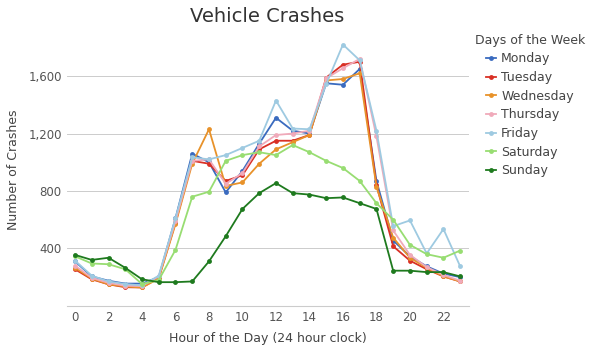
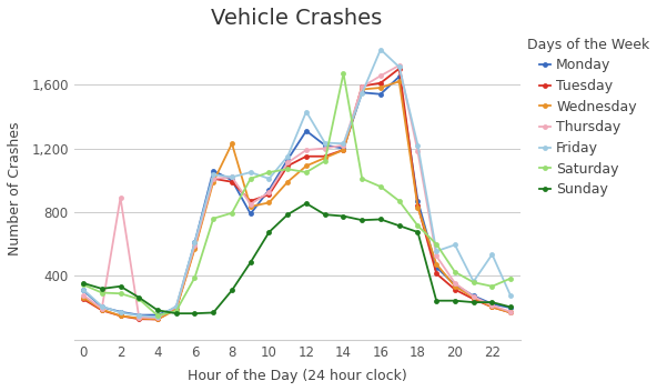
Thursday/2: 160 -> 890
Friday/10: 1,100 -> 1,010
Saturday/14: 1,070 -> 1,670
Tuesday/16: 1,680 -> 1,610
